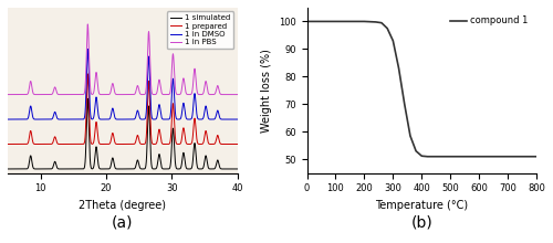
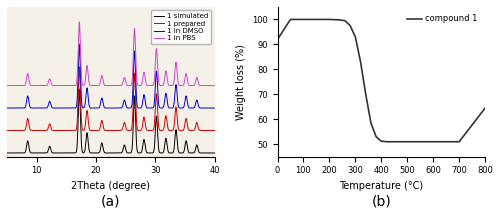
0: 100.0 -> 92.0
800: 51.0 -> 64.5
